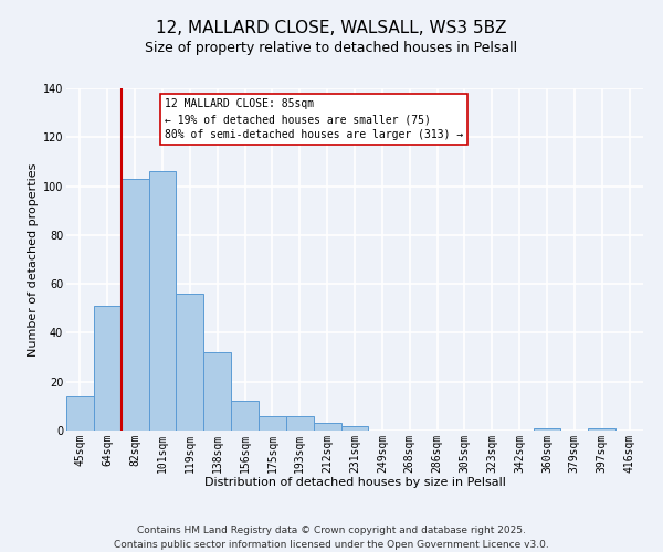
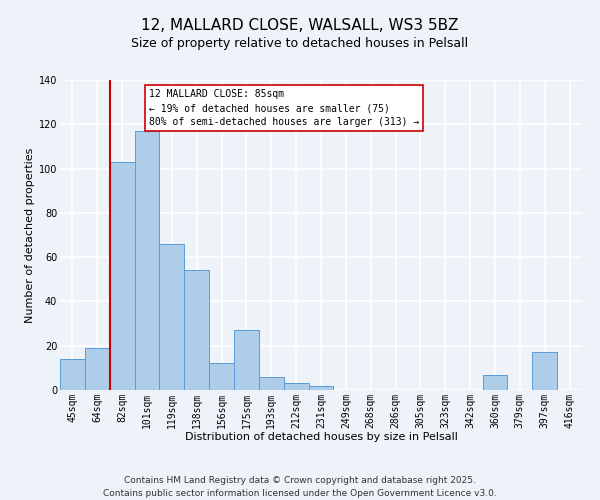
64sqm: 51 -> 19
101sqm: 106 -> 117
119sqm: 56 -> 66
138sqm: 32 -> 54
175sqm: 6 -> 27
360sqm: 1 -> 7
397sqm: 1 -> 17
